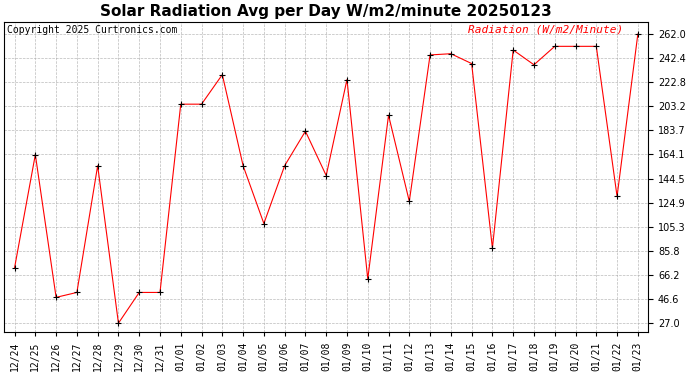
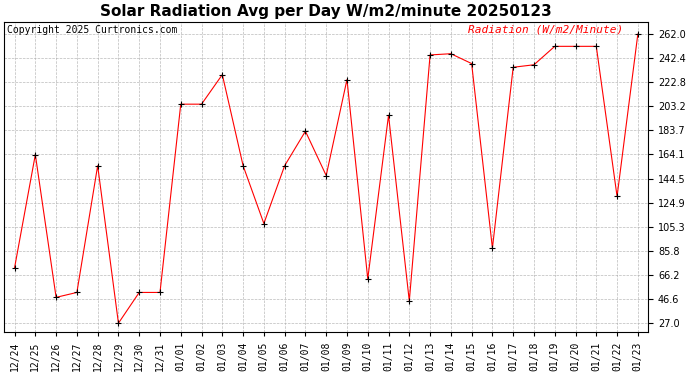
01/12: 126 -> 45
01/17: 249 -> 235
